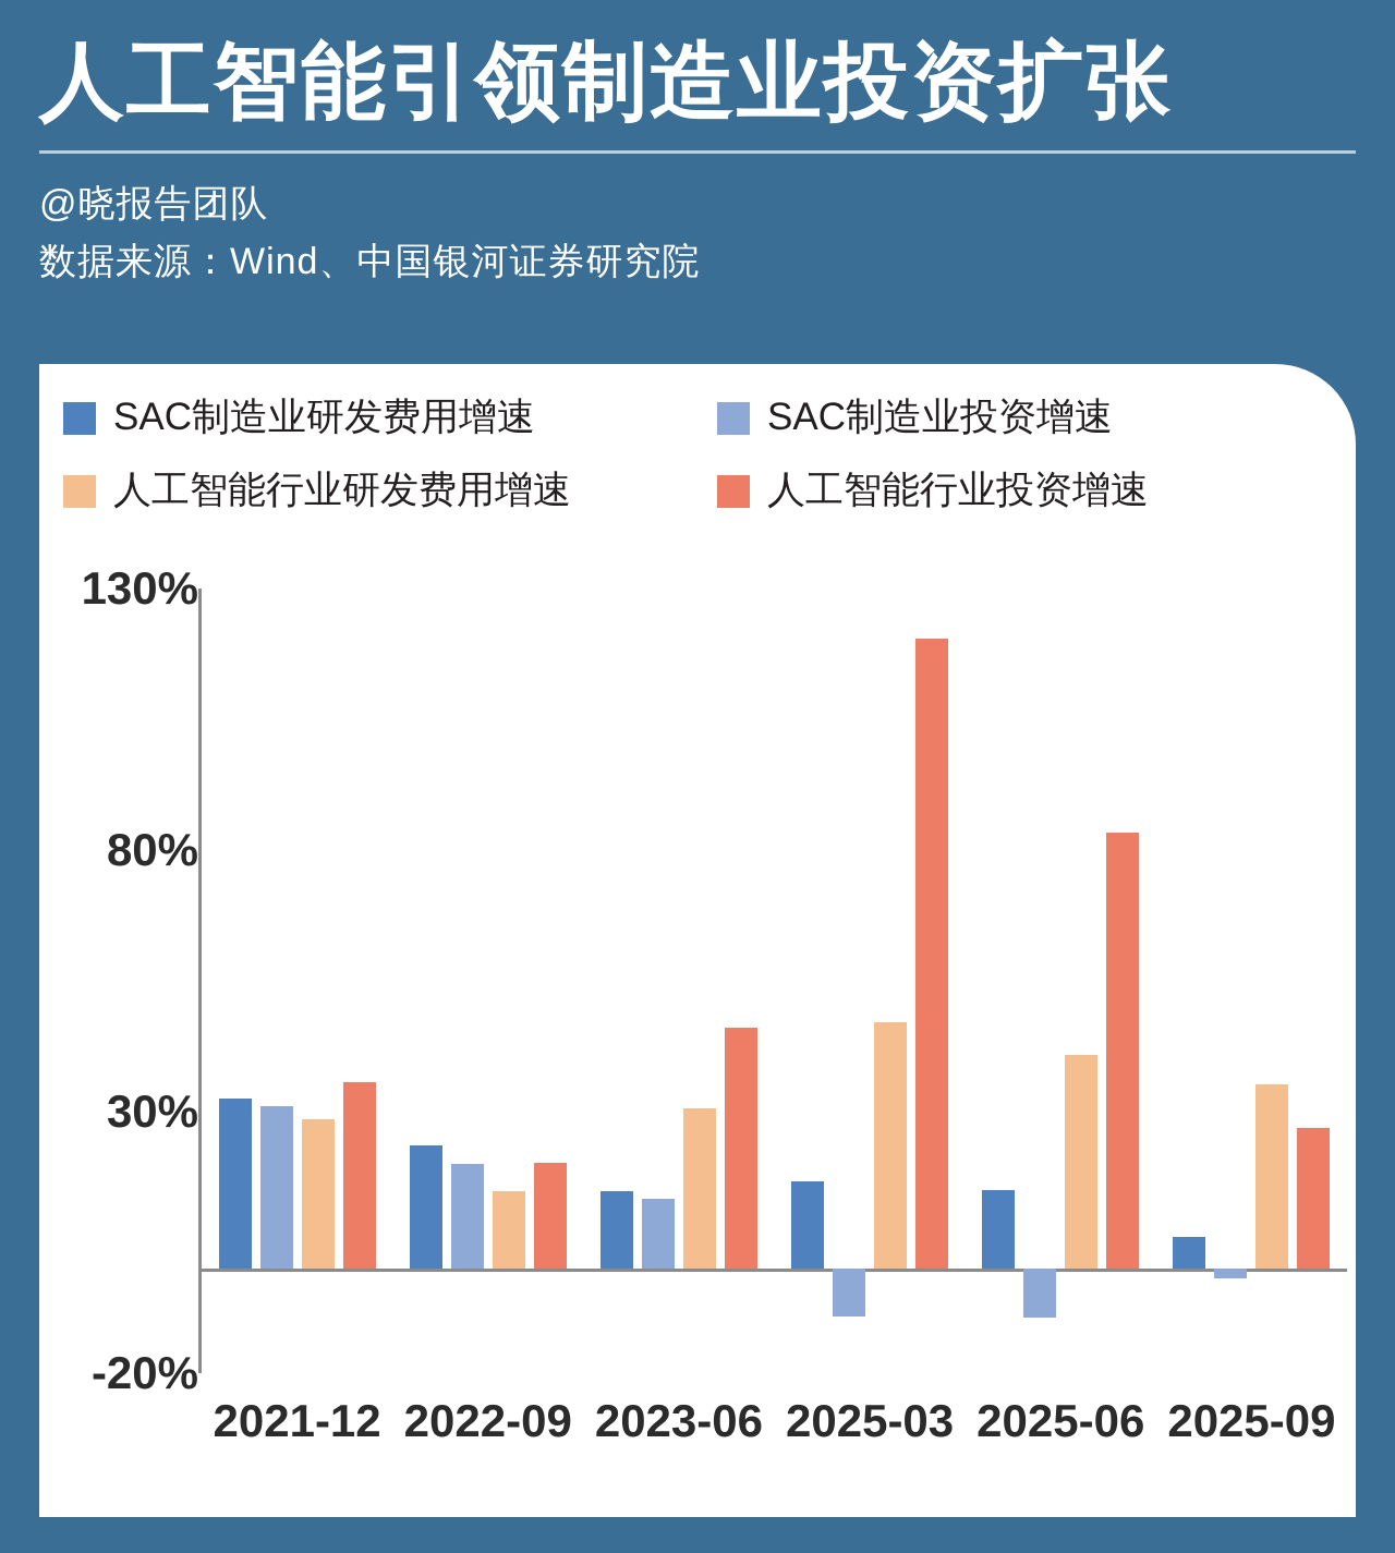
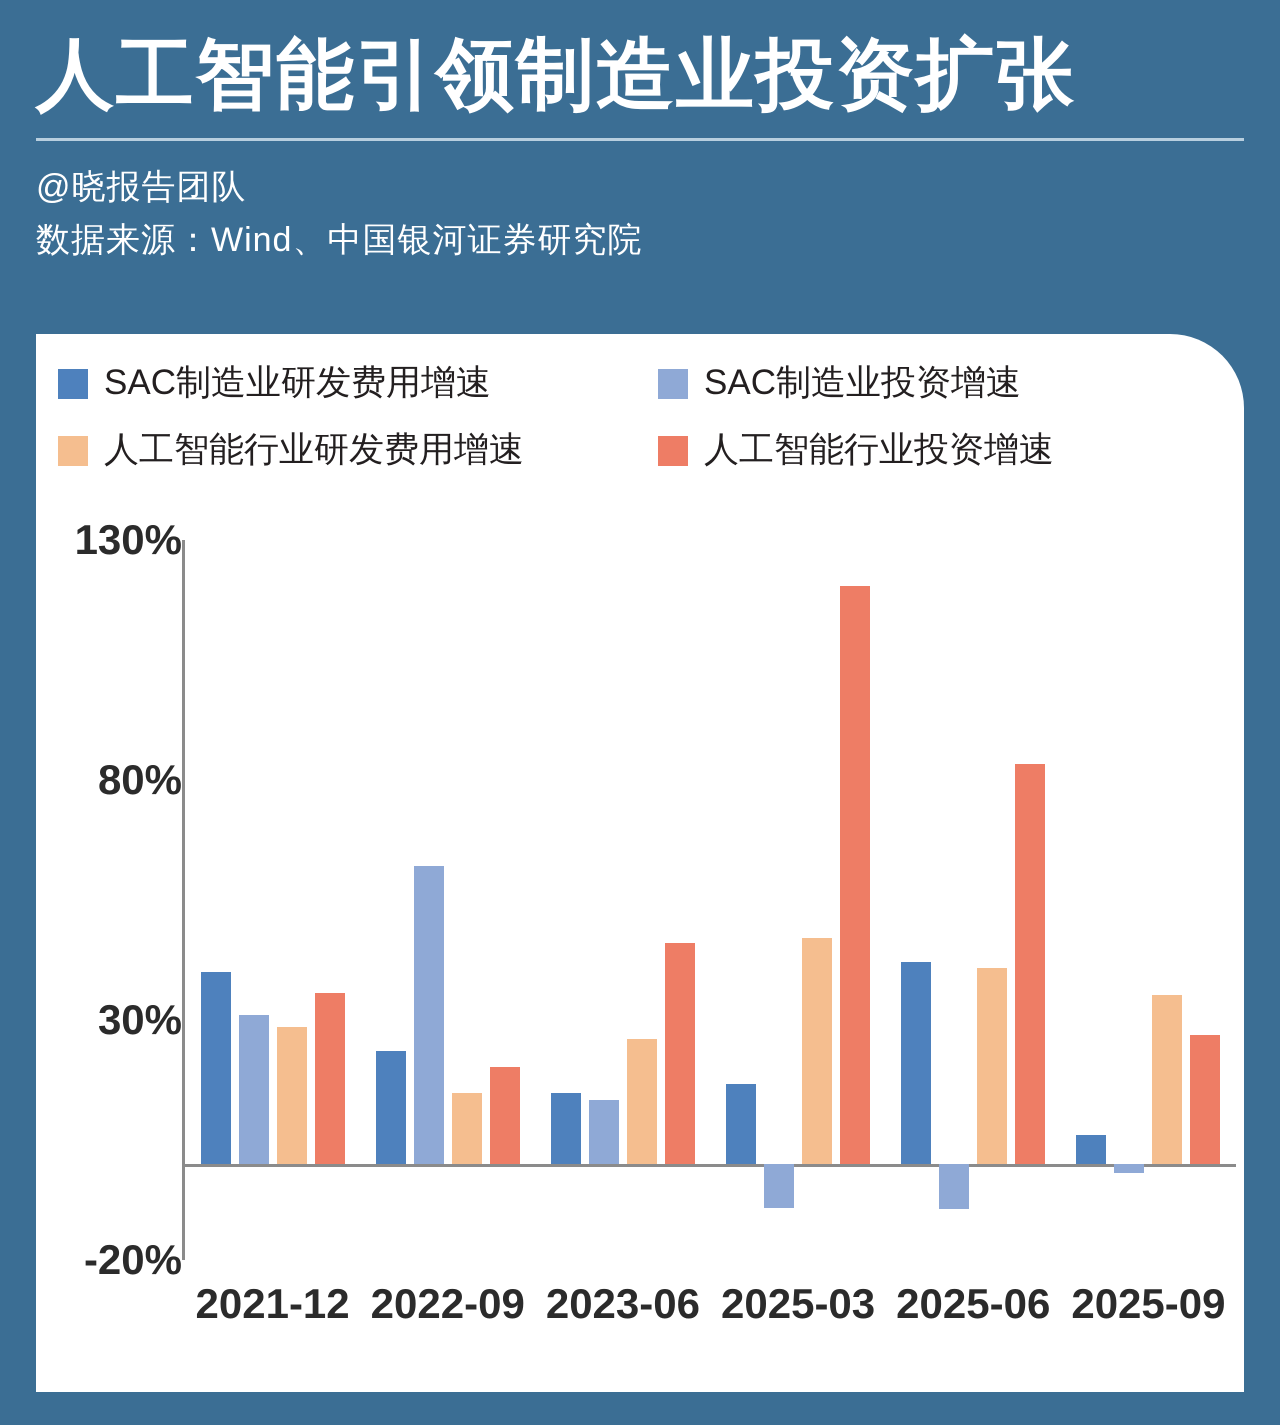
SAC制造业研发费用增速/2021-12: 33% -> 40%
SAC制造业投资增速/2022-09: 20% -> 62%
人工智能行业研发费用增速/2023-06: 31% -> 26%
SAC制造业研发费用增速/2025-06: 15% -> 42%
